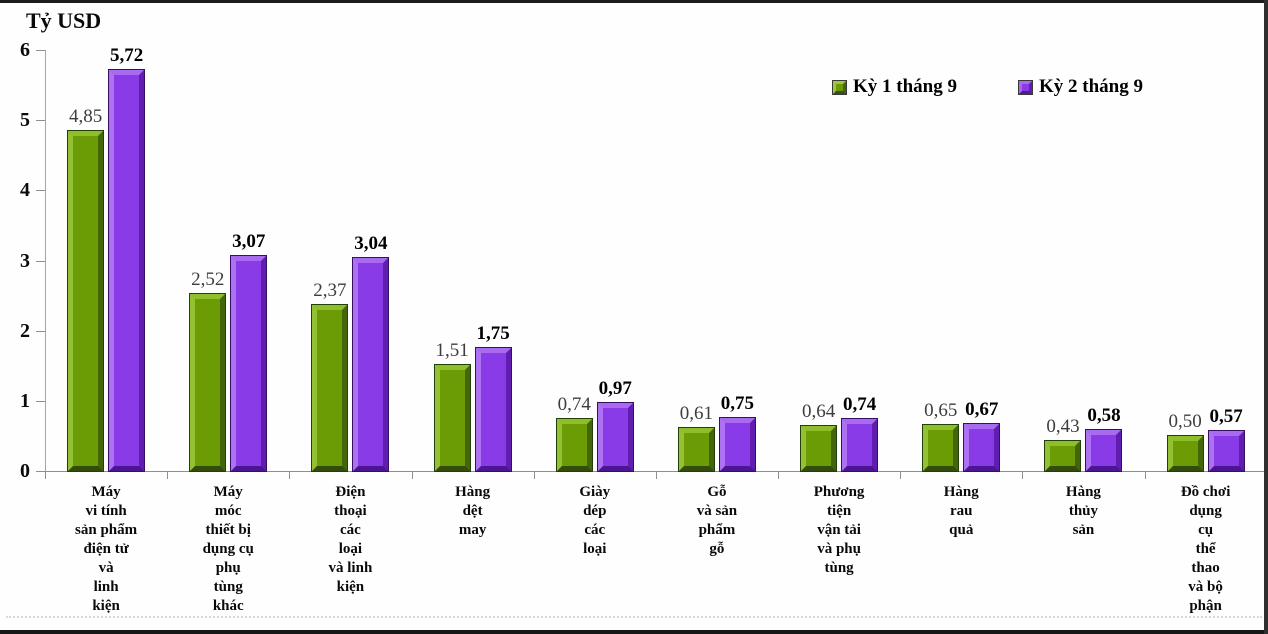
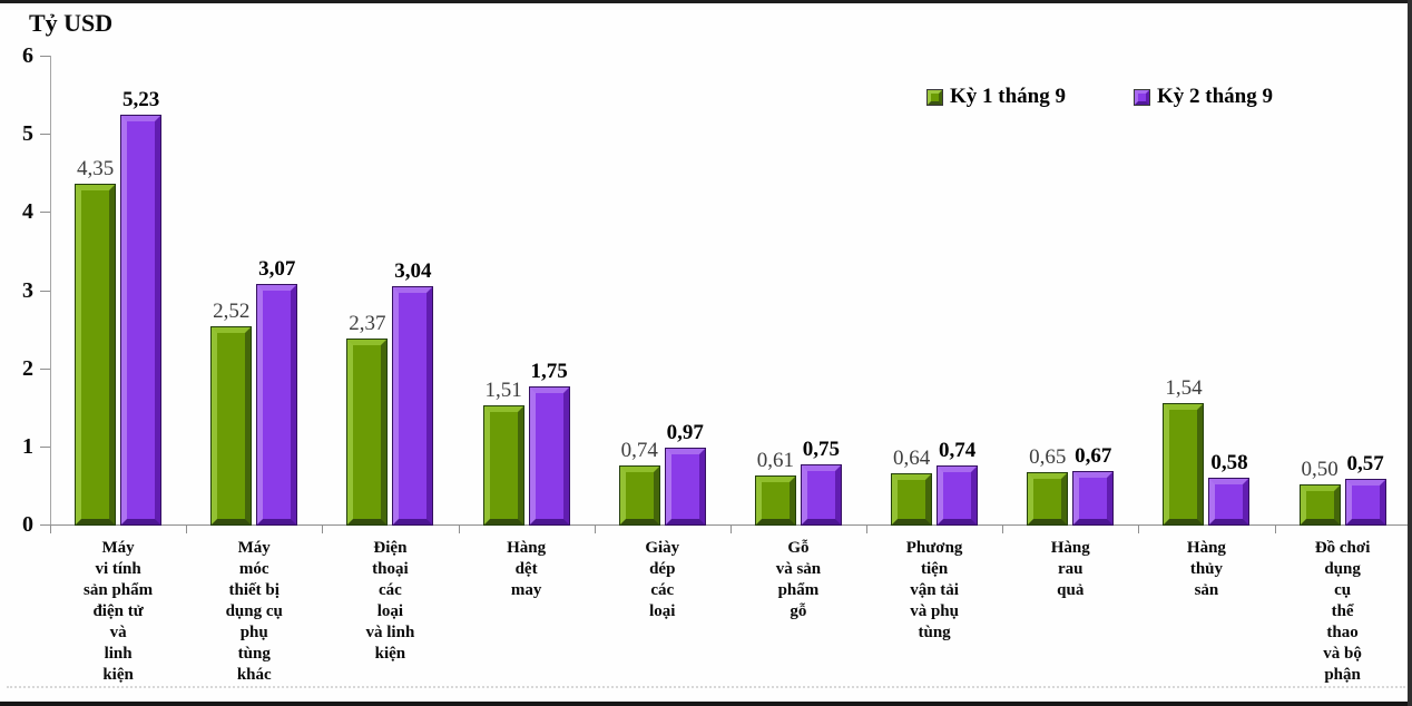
Kỳ 1 tháng 9/Máy vi tính sản phẩm điện tử và linh kiện: 4,85 -> 4,35
Kỳ 2 tháng 9/Máy vi tính sản phẩm điện tử và linh kiện: 5,72 -> 5,23
Kỳ 1 tháng 9/Hàng thủy sản: 0,43 -> 1,54
